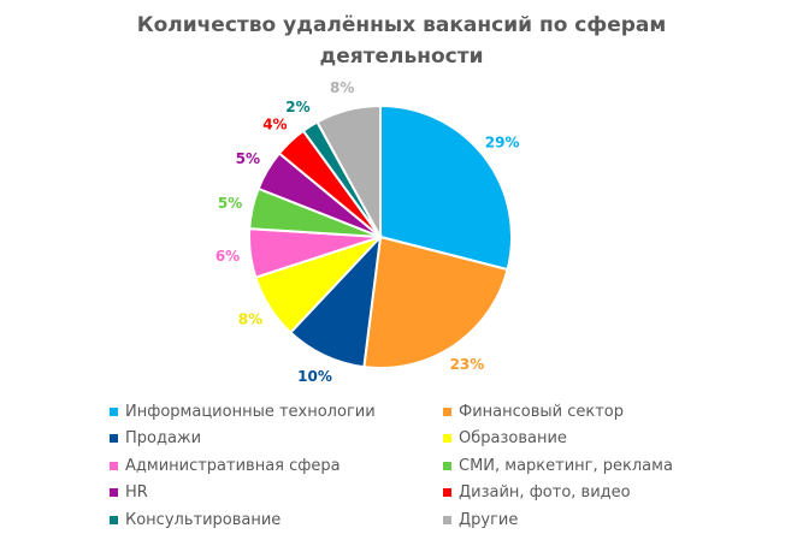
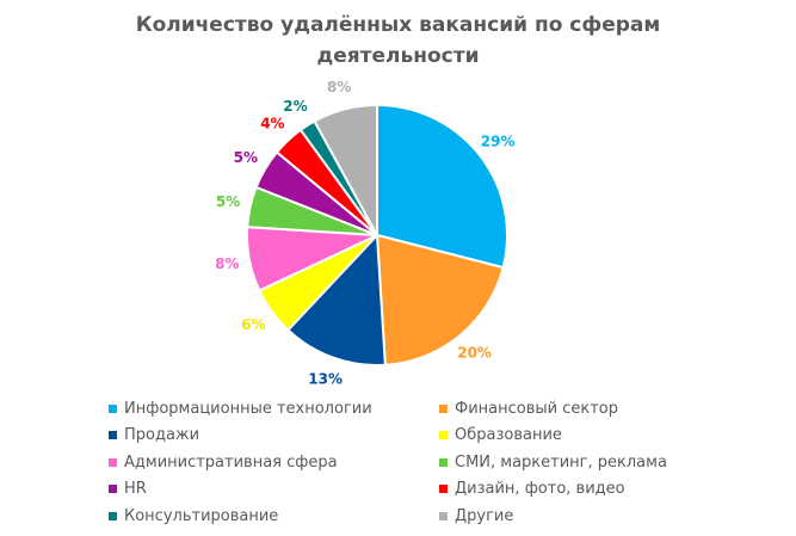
Финансовый сектор: 23% -> 20%
Продажи: 10% -> 13%
Образование: 8% -> 6%
Административная сфера: 6% -> 8%
